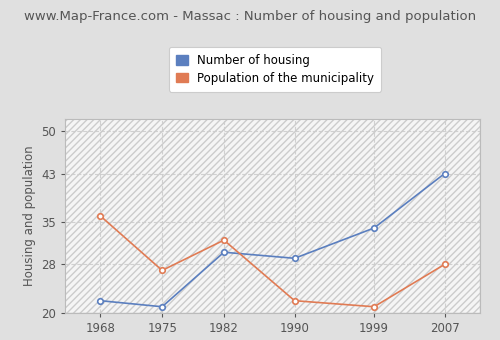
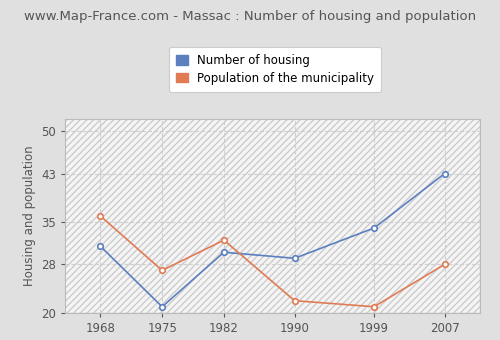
Number of housing/1968: 22 -> 31
